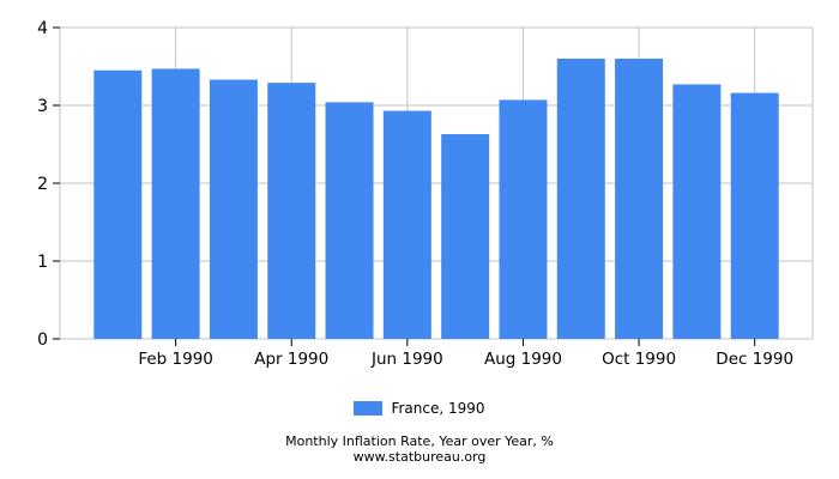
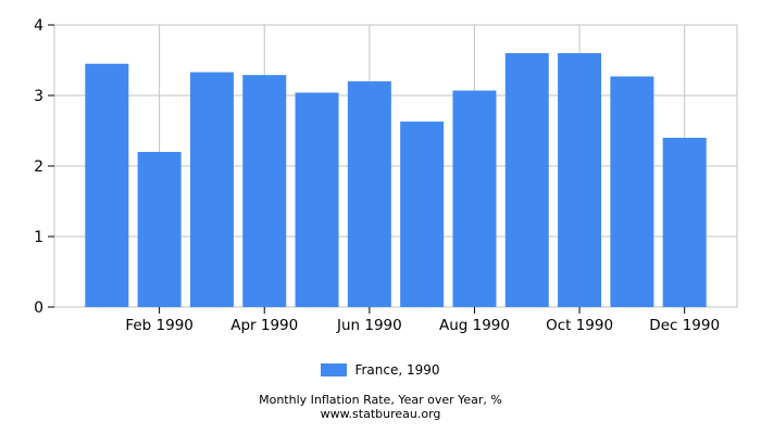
Feb 1990: 3.5 -> 2.2
Jun 1990: 2.9 -> 3.2
Dec 1990: 3.2 -> 2.4
